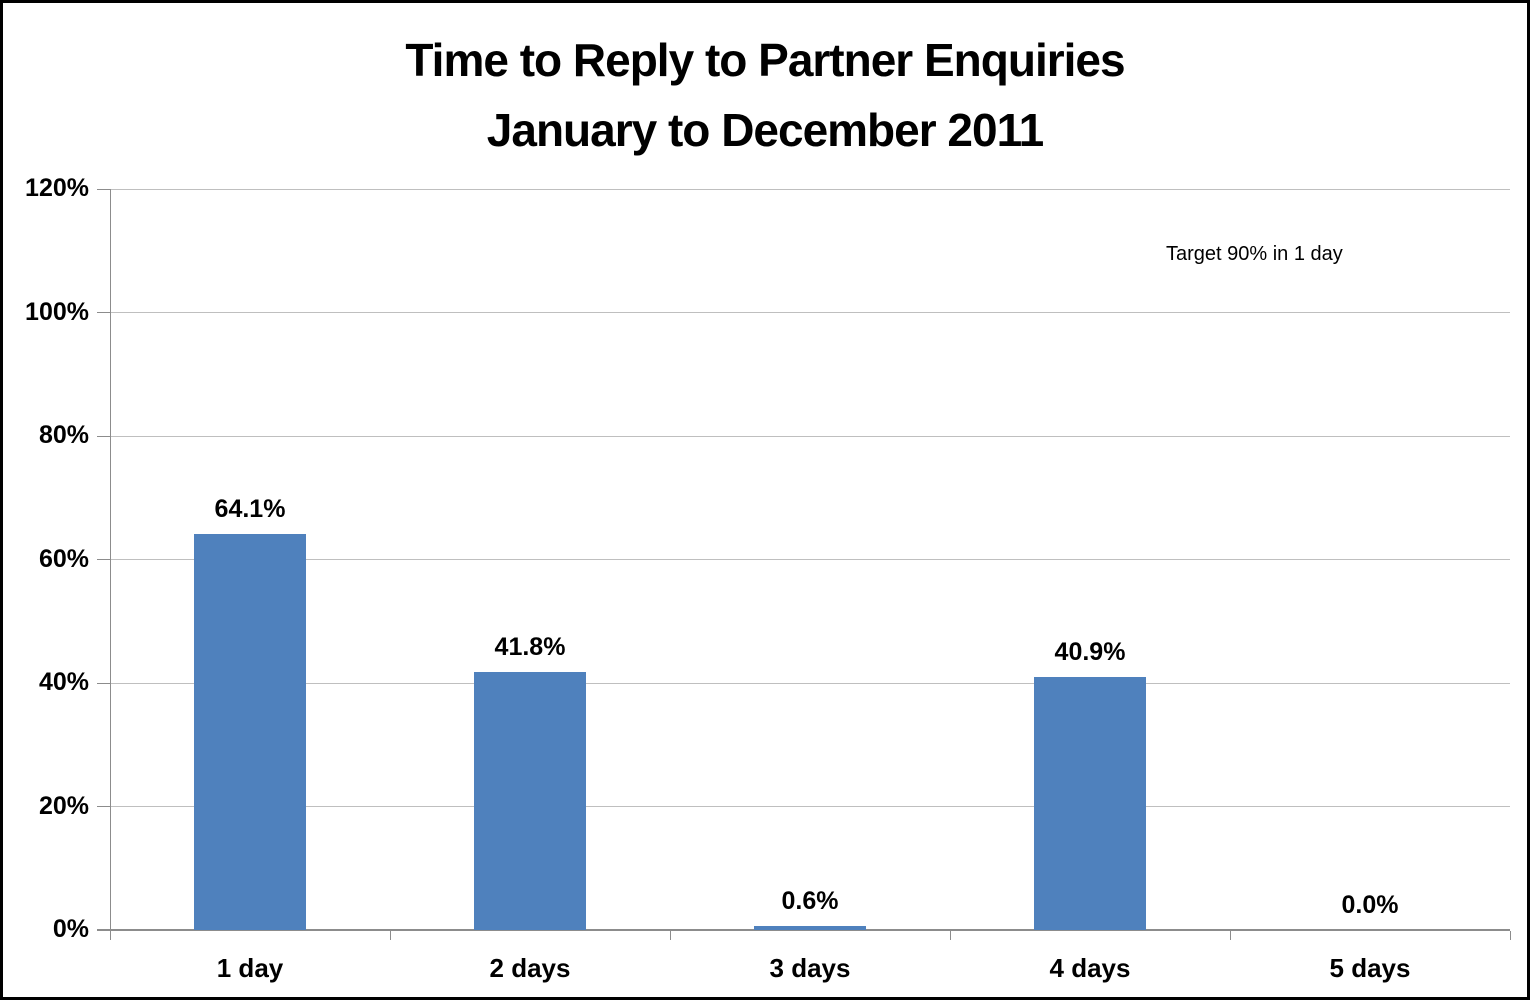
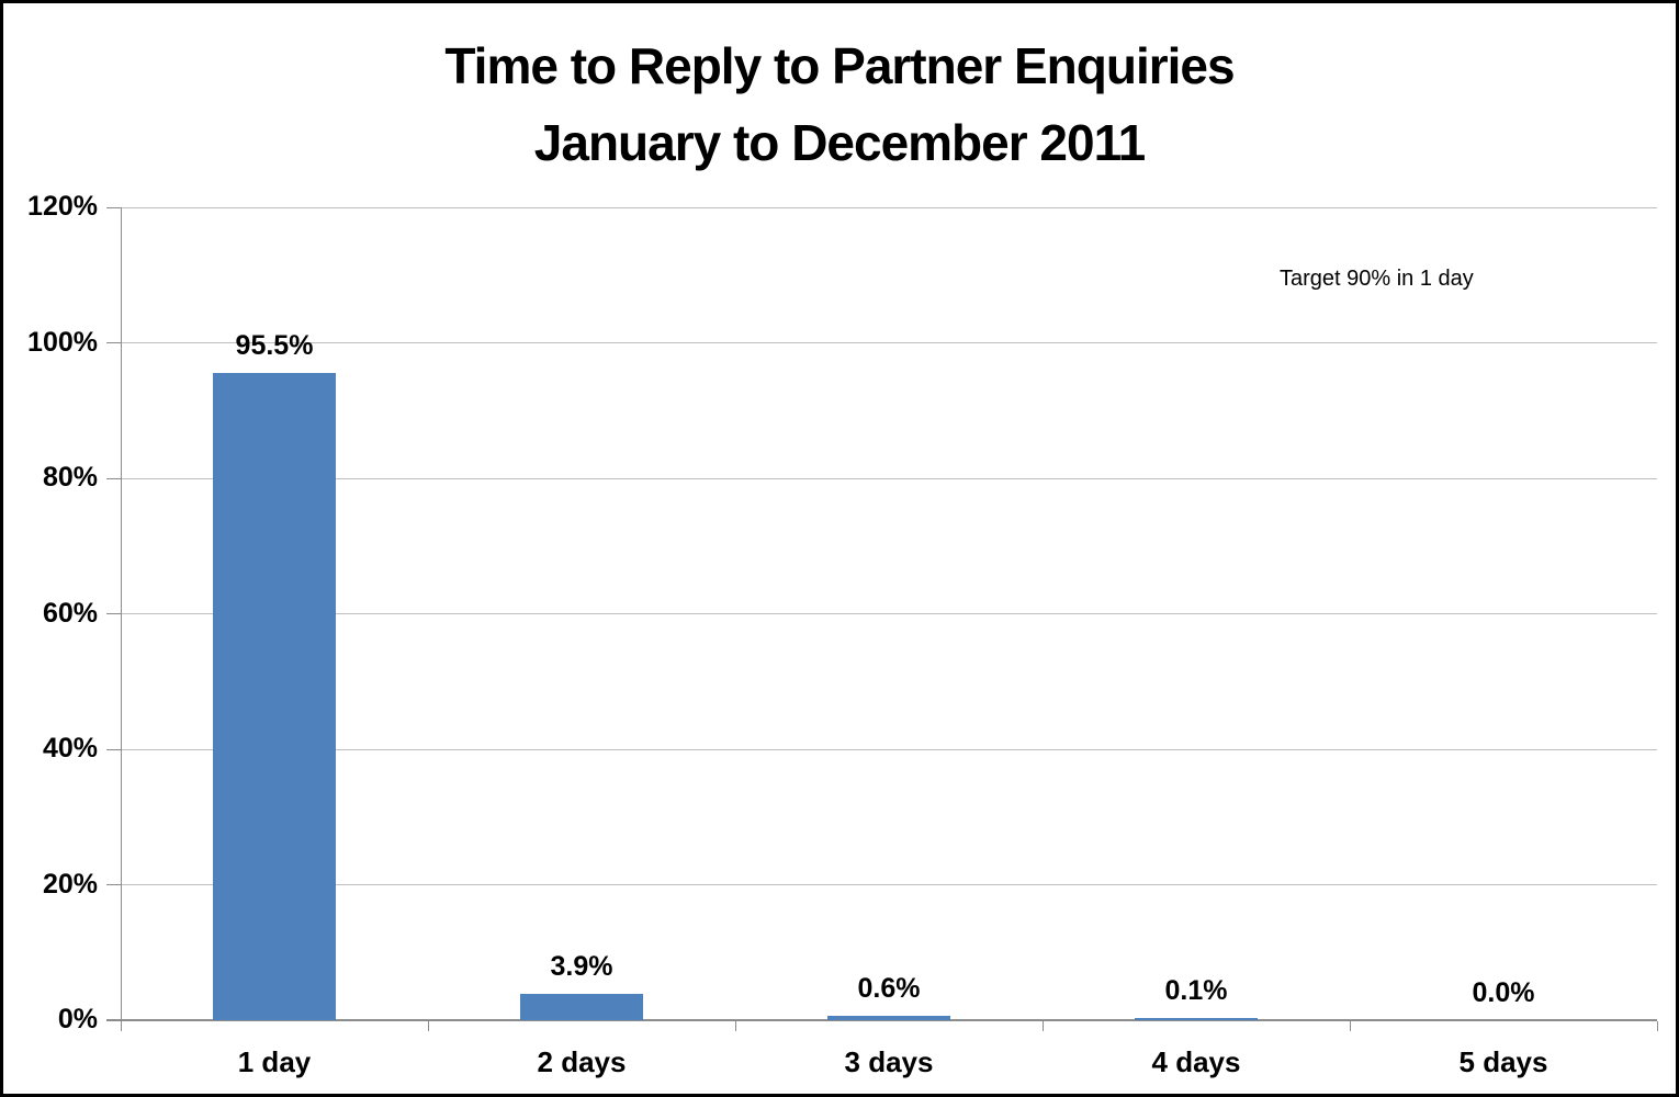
1 day: 64.1% -> 95.5%
2 days: 41.8% -> 3.9%
4 days: 40.9% -> 0.1%
